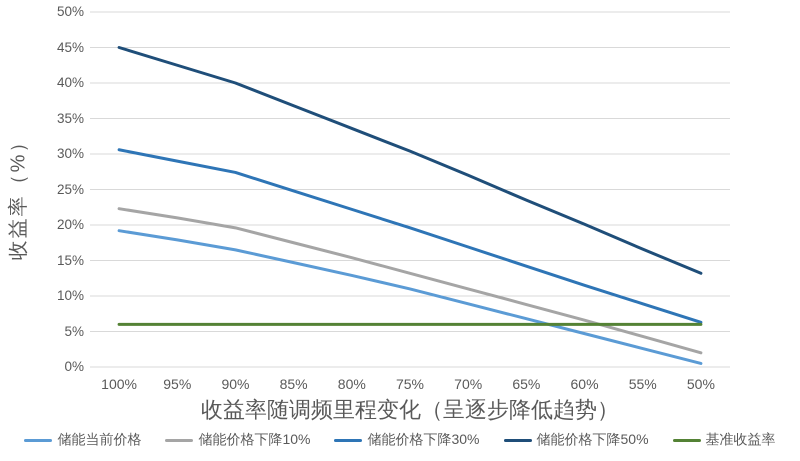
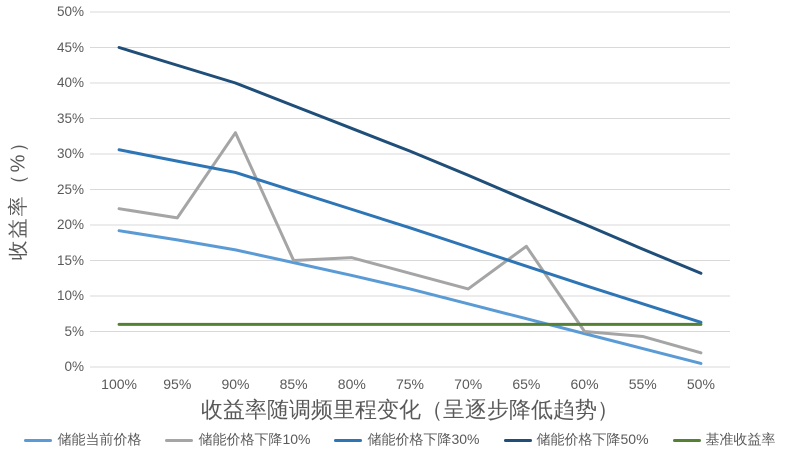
储能价格下降10%/90%: 20% -> 33%
储能价格下降10%/85%: 18% -> 15%
储能价格下降10%/65%: 9% -> 17%
储能价格下降10%/60%: 7% -> 5%
